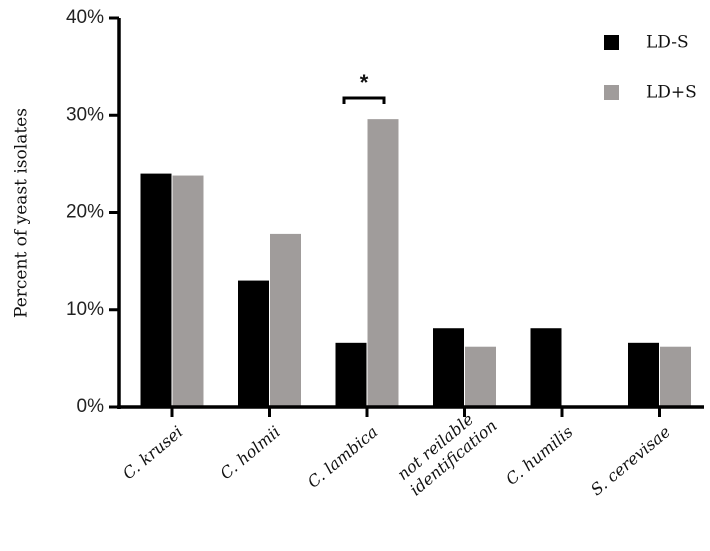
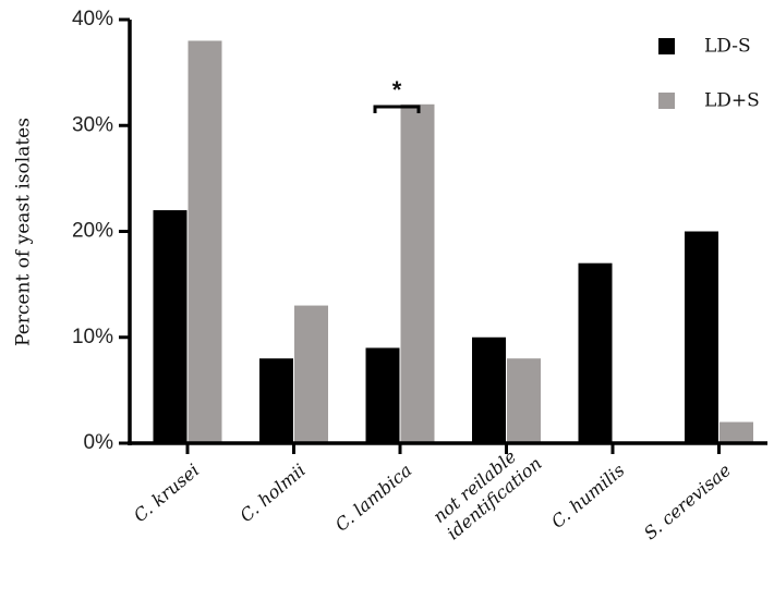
LD-S/C. krusei: 24% -> 22%
LD+S/C. krusei: 24% -> 38%
LD-S/C. holmii: 13% -> 8%
LD+S/C. holmii: 18% -> 13%
LD-S/C. lambica: 7% -> 9%
LD+S/C. lambica: 30% -> 32%
LD-S/not reilable identification: 8% -> 10%
LD+S/not reilable identification: 6% -> 8%
LD-S/C. humilis: 8% -> 17%
LD-S/S. cerevisae: 7% -> 20%
LD+S/S. cerevisae: 6% -> 2%
